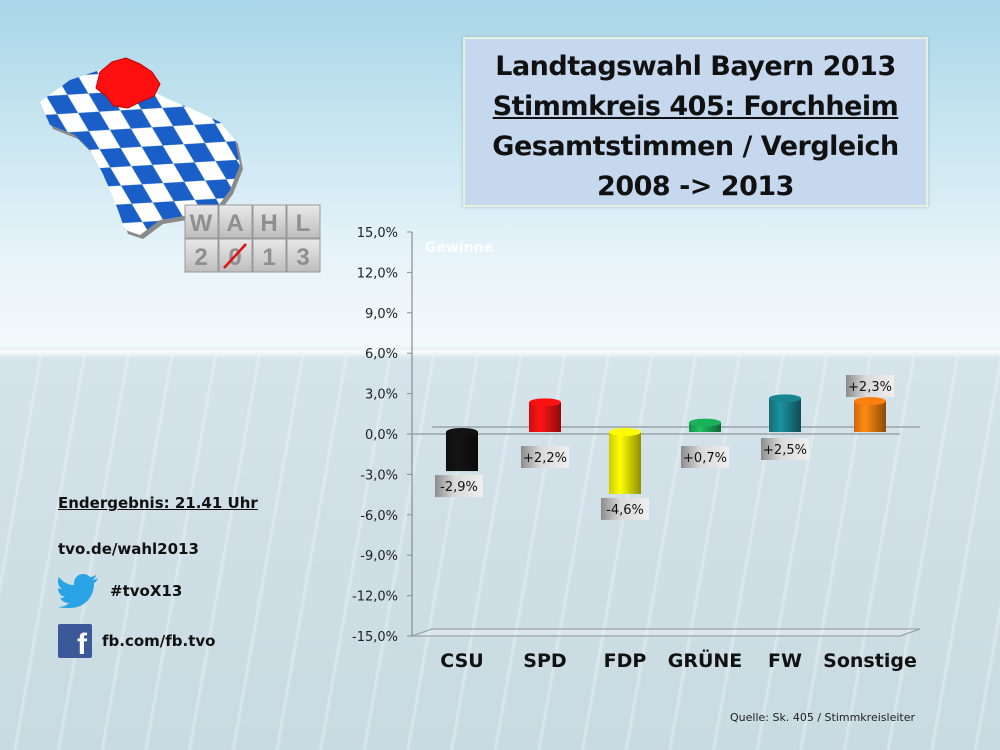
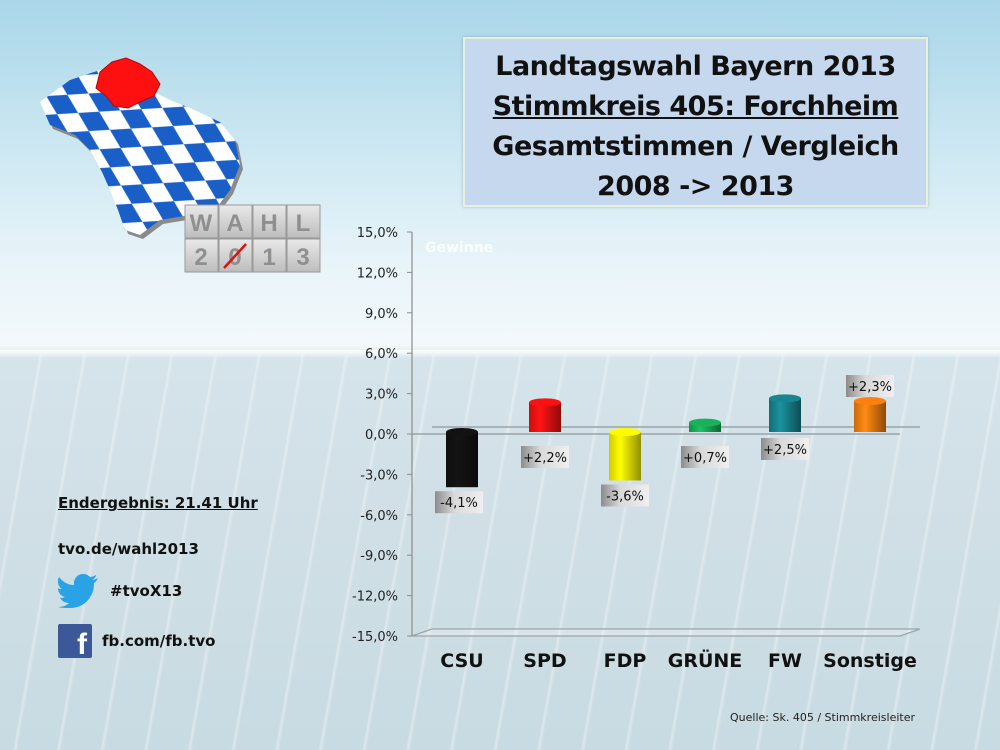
CSU: -2,9% -> -4,1%
FDP: -4,6% -> -3,6%
